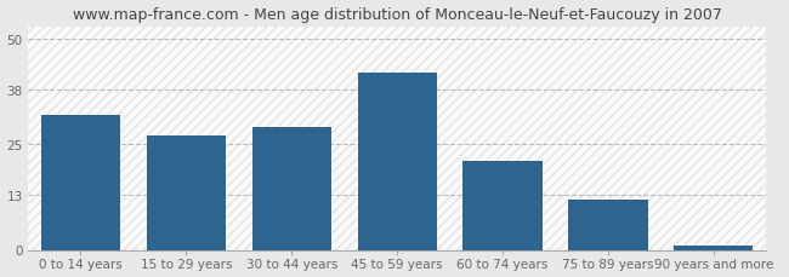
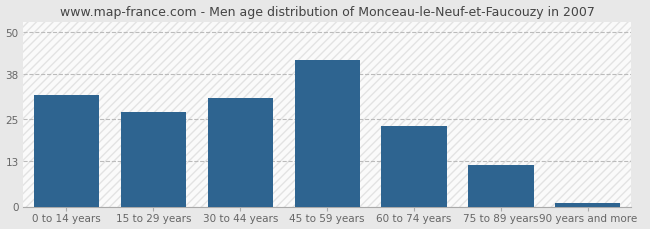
30 to 44 years: 29 -> 31
60 to 74 years: 21 -> 23
